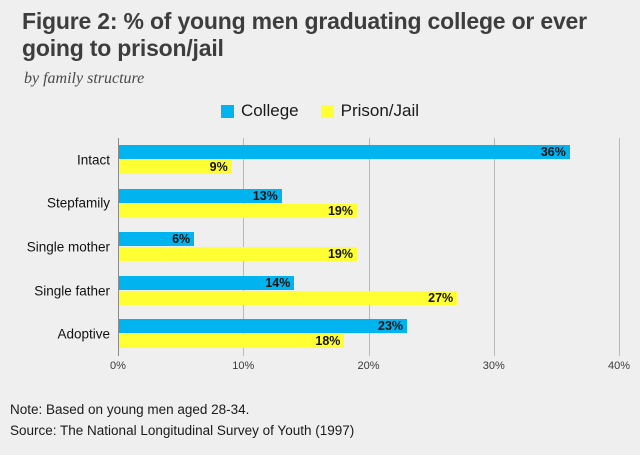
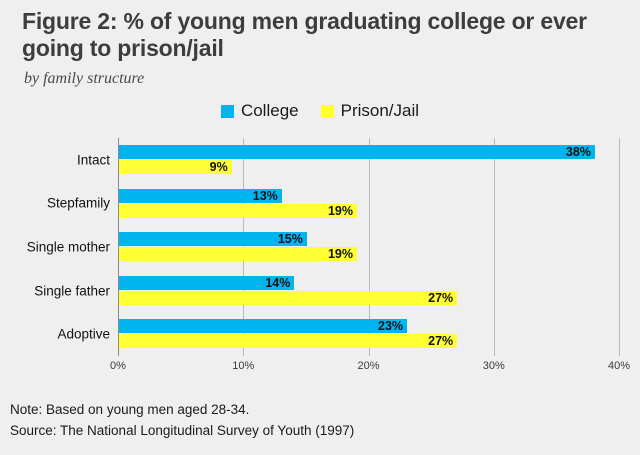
College/Intact: 36% -> 38%
College/Single mother: 6% -> 15%
Prison/Jail/Adoptive: 18% -> 27%
